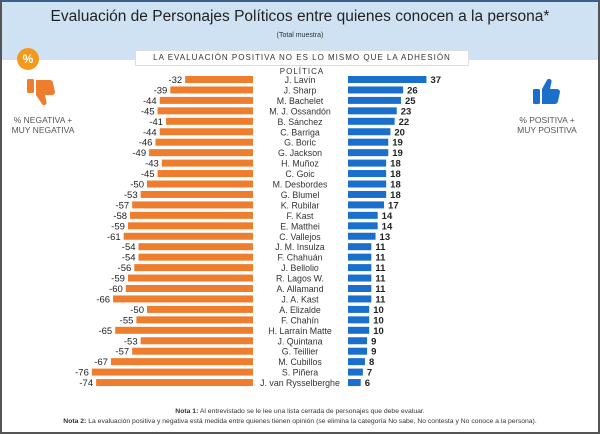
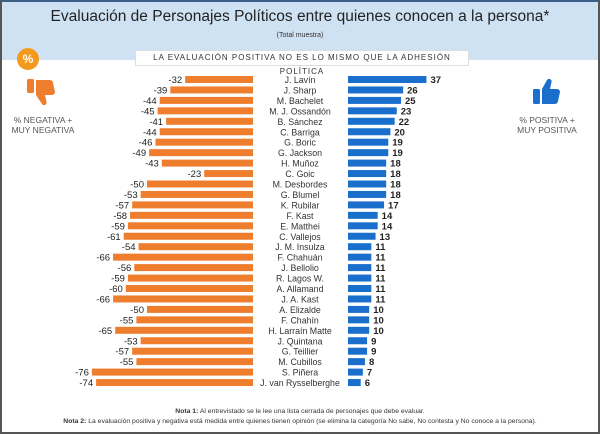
% NEGATIVA + MUY NEGATIVA/C. Goic: -45 -> -23
% NEGATIVA + MUY NEGATIVA/F. Chahuán: -54 -> -66
% NEGATIVA + MUY NEGATIVA/M. Cubillos: -67 -> -55
